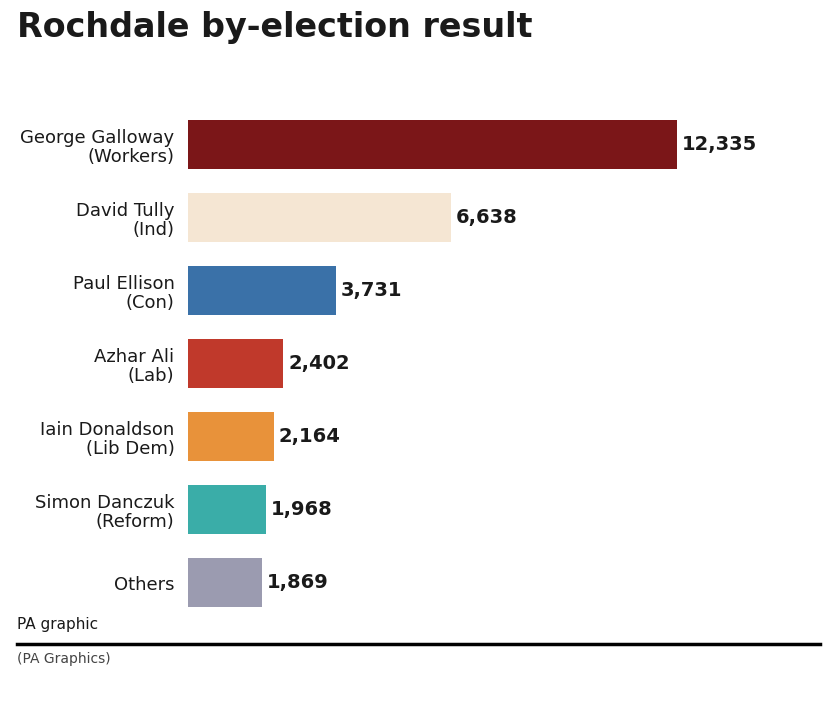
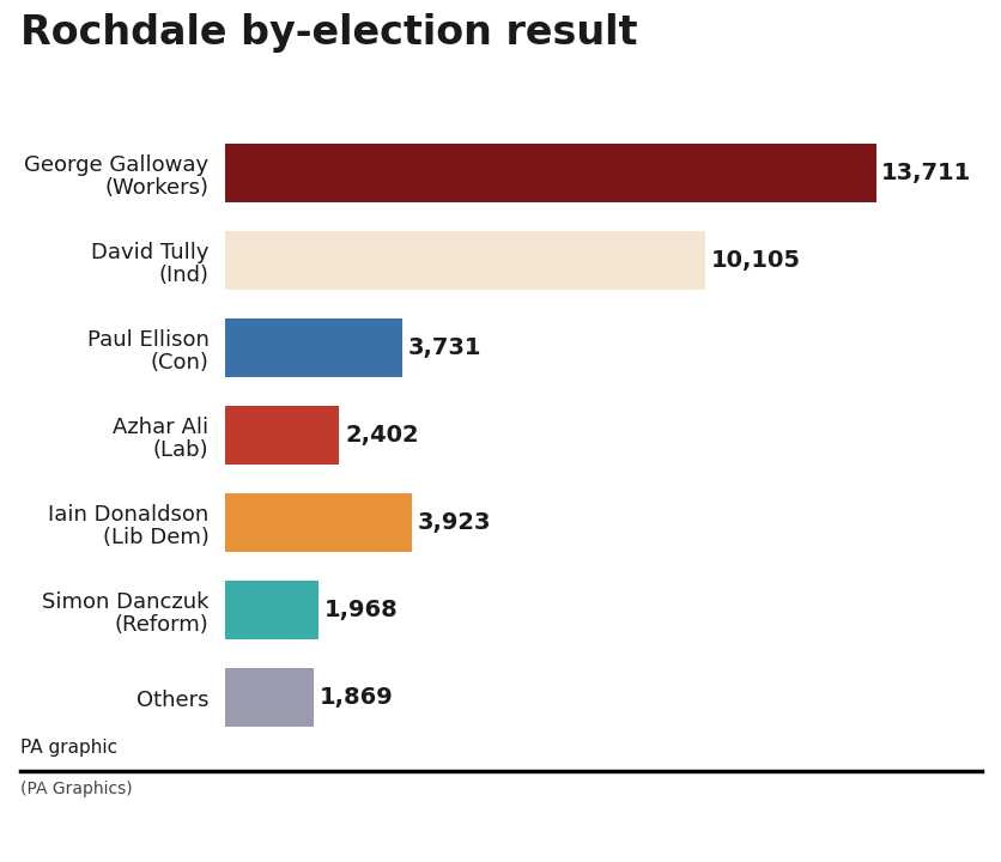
George Galloway (Workers): 12,335 -> 13,711
David Tully (Ind): 6,638 -> 10,105
Iain Donaldson (Lib Dem): 2,164 -> 3,923
